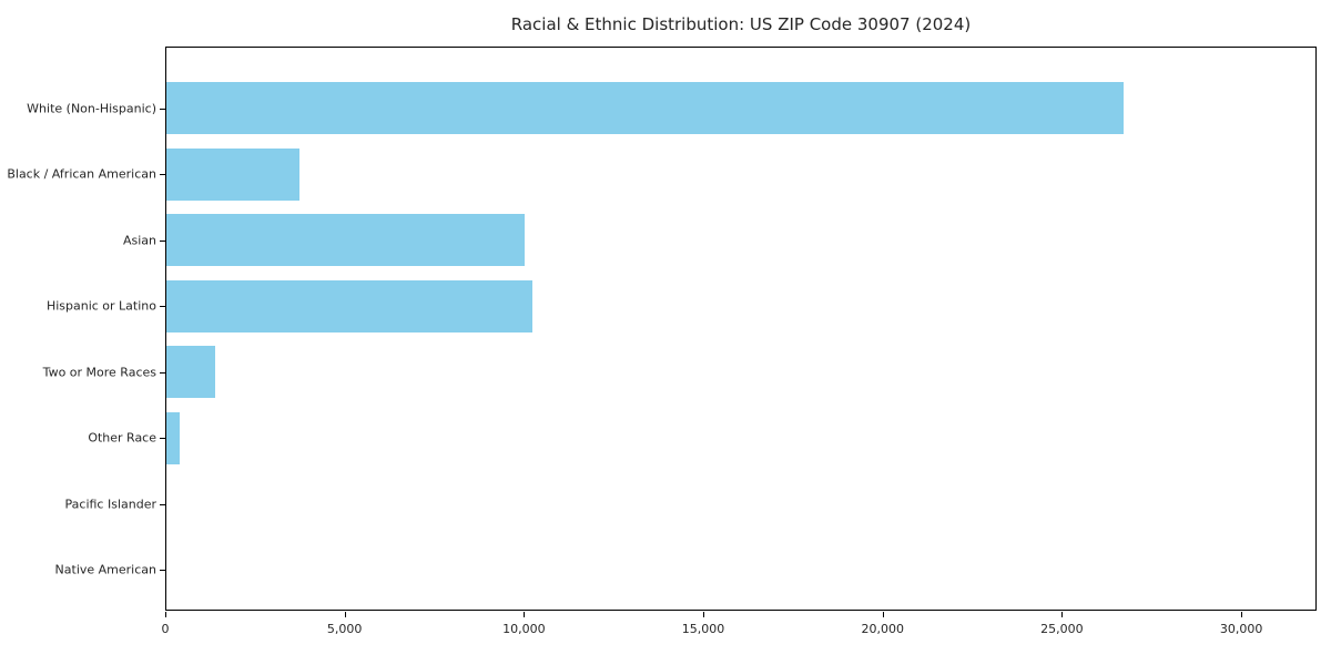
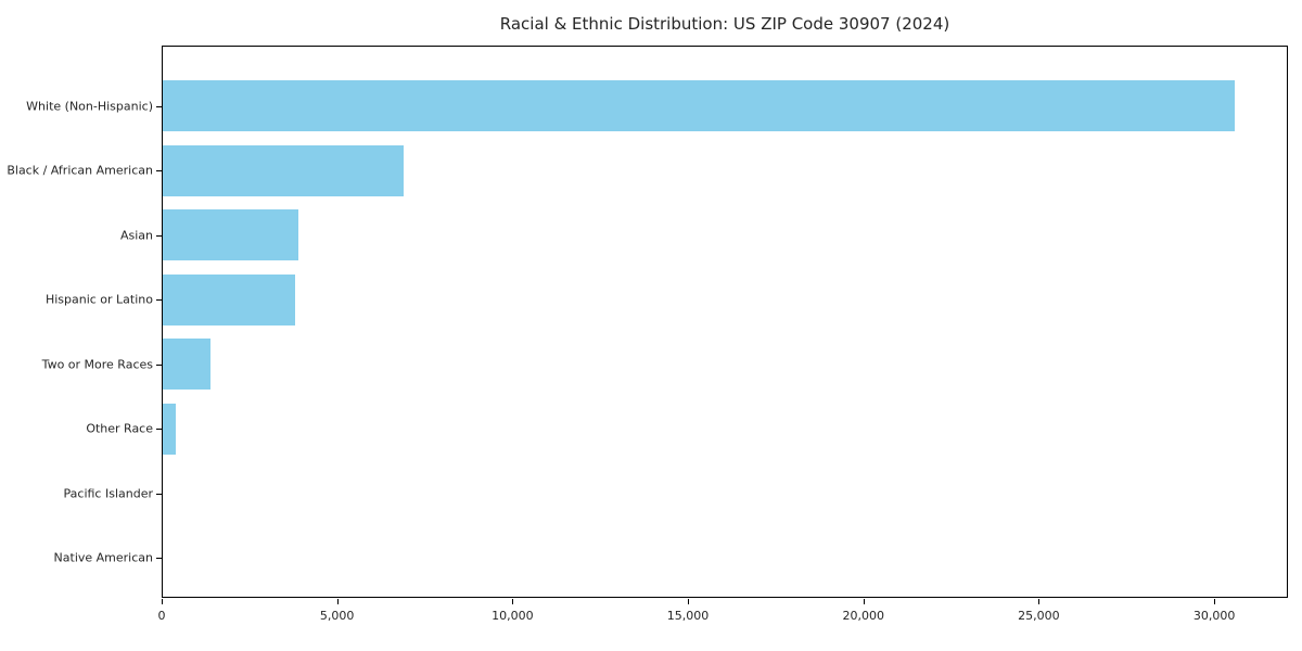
White (Non-Hispanic): 26700 -> 30600
Black / African American: 3700 -> 6800
Asian: 10000 -> 3900
Hispanic or Latino: 10200 -> 3800
